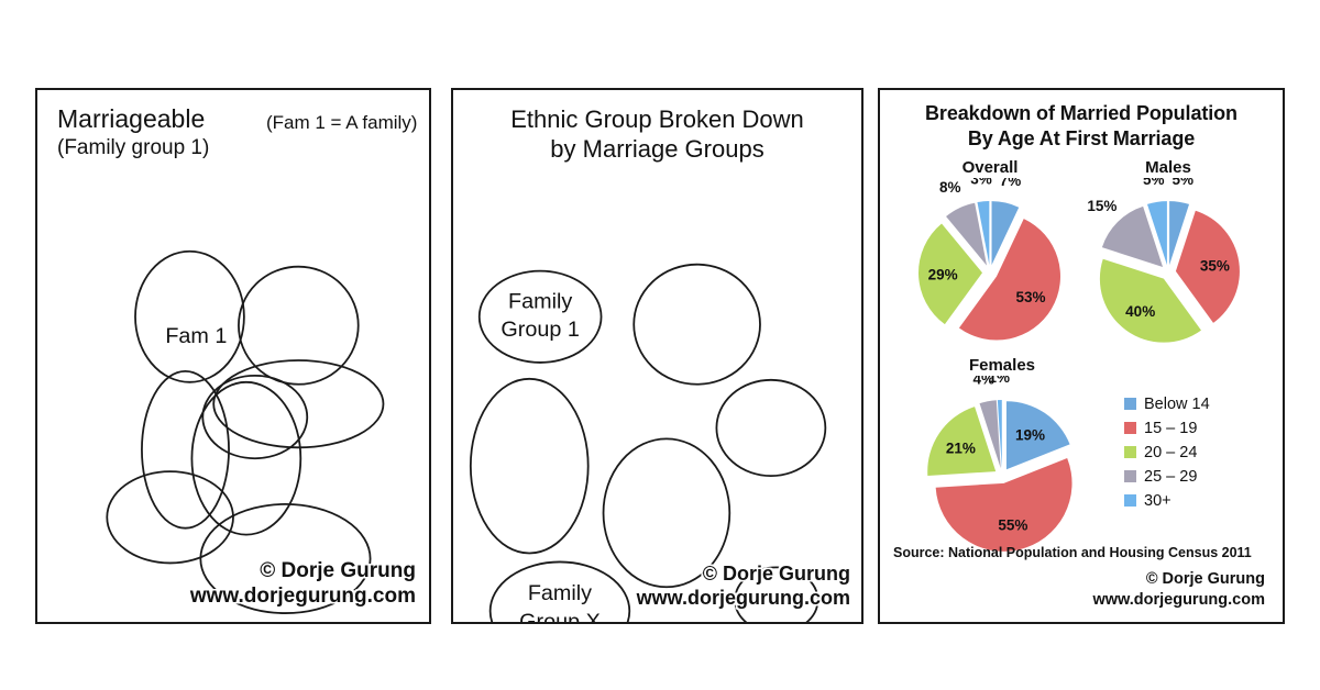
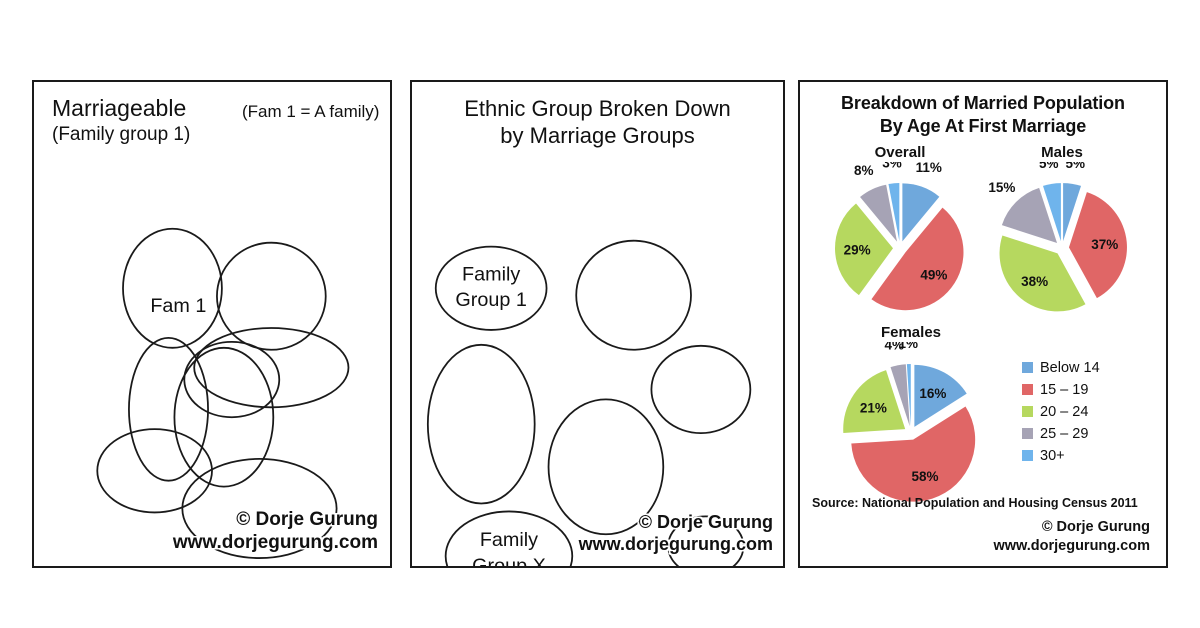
Overall/Below 14: 7% -> 11%
Overall/15 – 19: 53% -> 49%
Males/15 – 19: 35% -> 37%
Males/20 – 24: 40% -> 38%
Females/Below 14: 19% -> 16%
Females/15 – 19: 55% -> 58%
